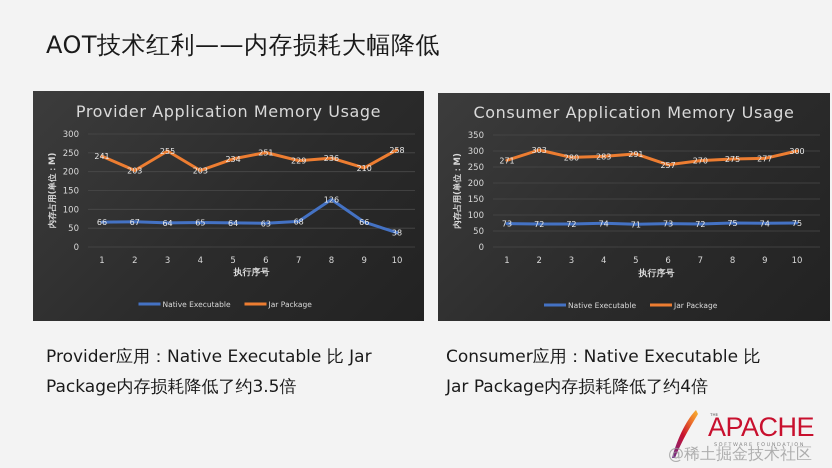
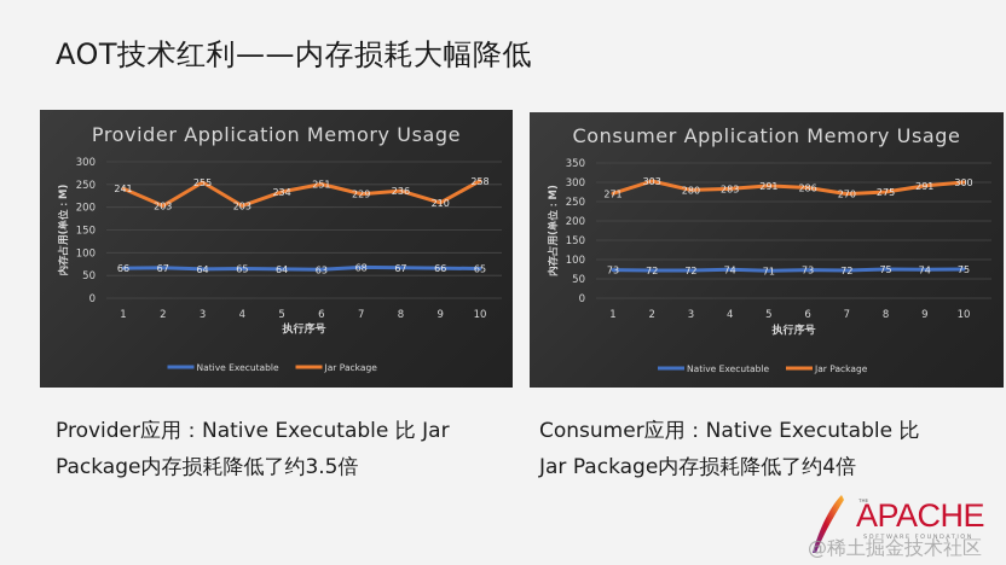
Provider Application Memory Usage/Native Executable/8: 126 -> 67
Provider Application Memory Usage/Native Executable/10: 38 -> 65
Consumer Application Memory Usage/Jar Package/6: 257 -> 286
Consumer Application Memory Usage/Jar Package/9: 277 -> 291
